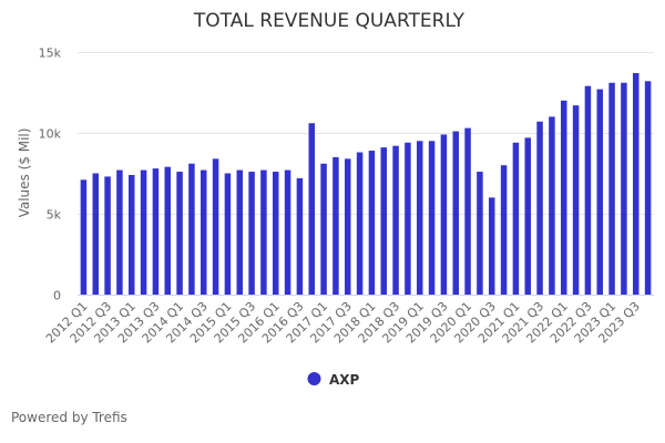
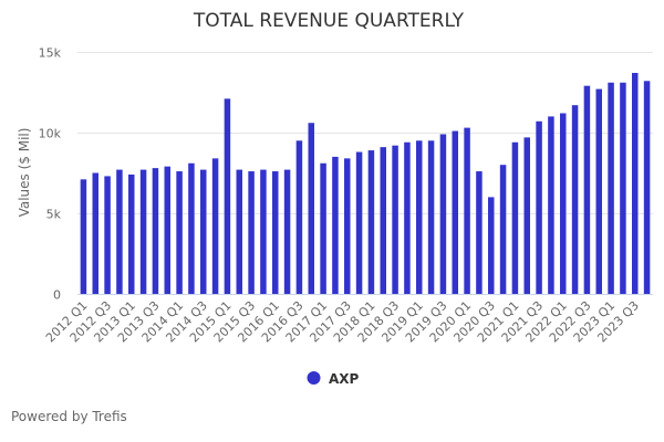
2015 Q1: 7.5k -> 12.1k
2016 Q3: 7.2k -> 9.5k
2022 Q1: 12.0k -> 11.2k
